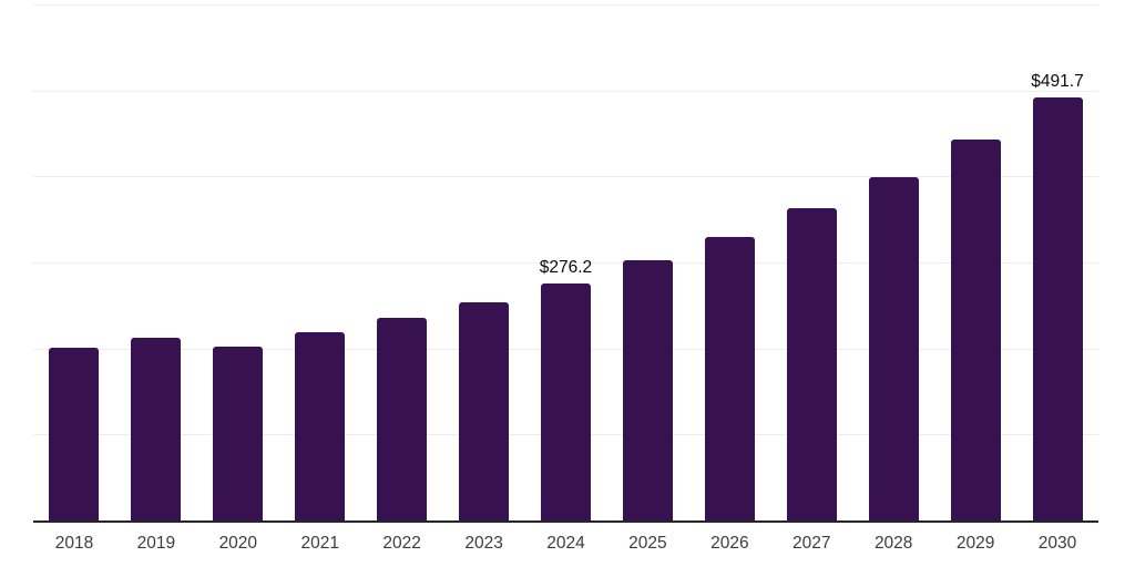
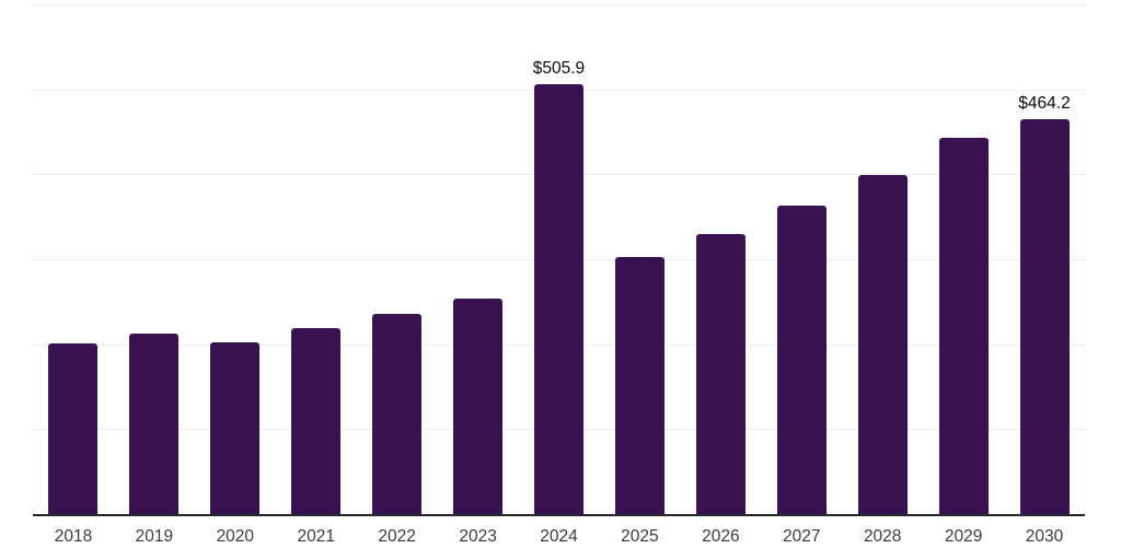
2024: $276.2 -> $505.9
2030: $491.7 -> $464.2
